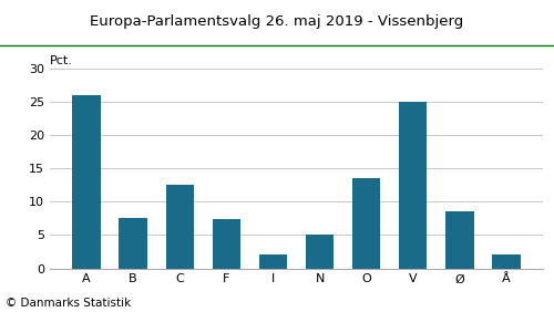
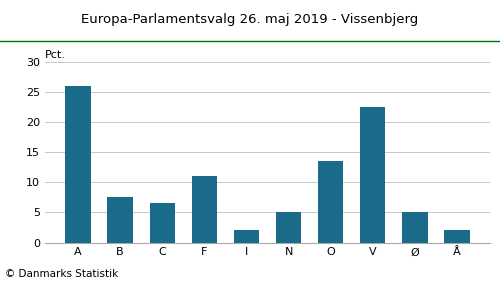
C: 12.6 -> 6.5
F: 7.4 -> 11.0
V: 25.0 -> 22.5
Ø: 8.6 -> 5.0
